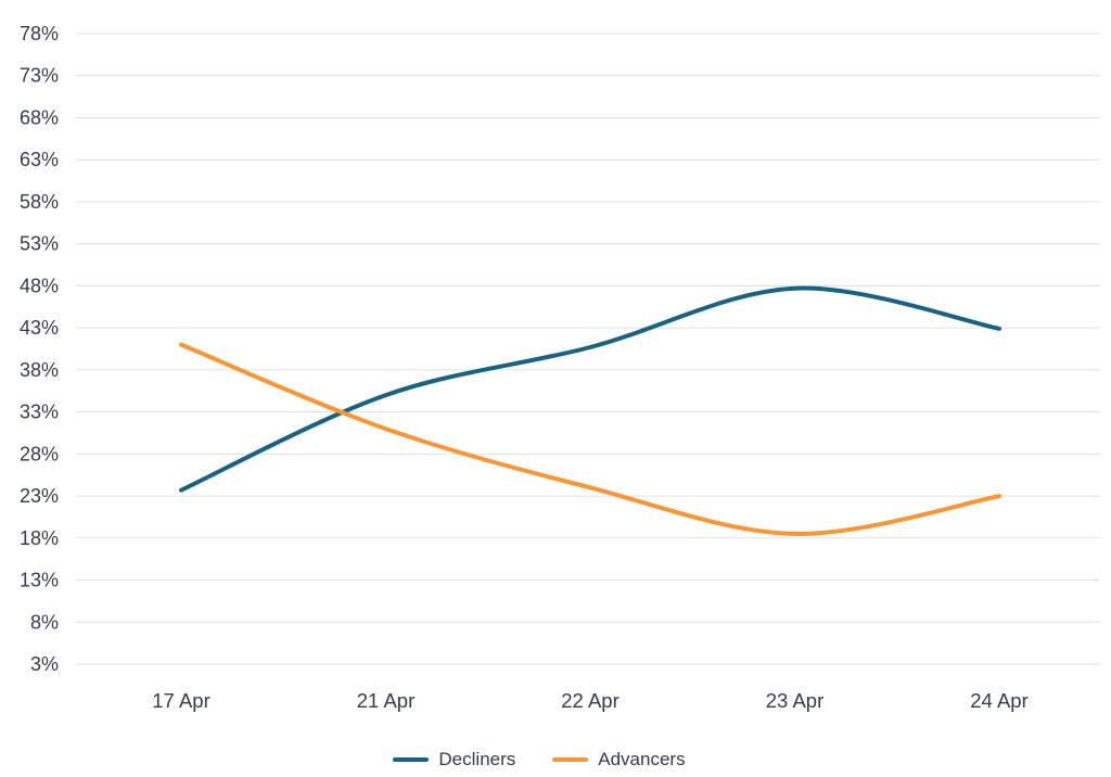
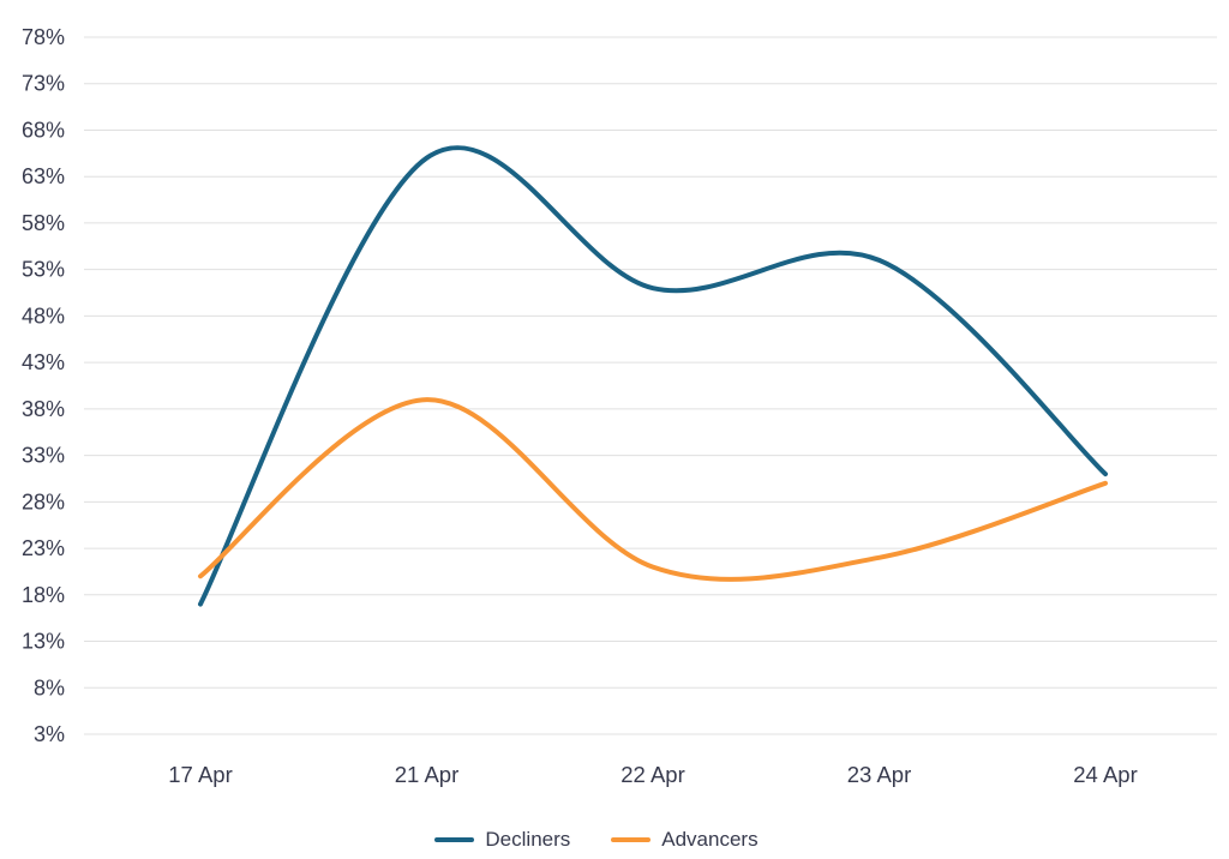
Decliners/17 Apr: 24% -> 17%
Advancers/17 Apr: 41% -> 20%
Decliners/21 Apr: 35% -> 65%
Advancers/21 Apr: 31% -> 39%
Decliners/22 Apr: 41% -> 51%
Advancers/22 Apr: 24% -> 21%
Decliners/23 Apr: 48% -> 54%
Advancers/23 Apr: 18% -> 22%
Decliners/24 Apr: 43% -> 31%
Advancers/24 Apr: 23% -> 30%
